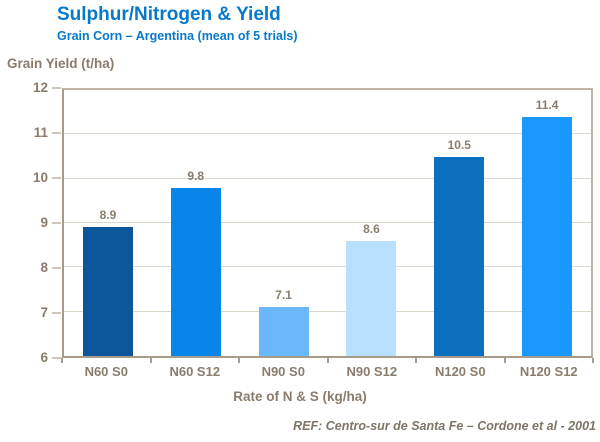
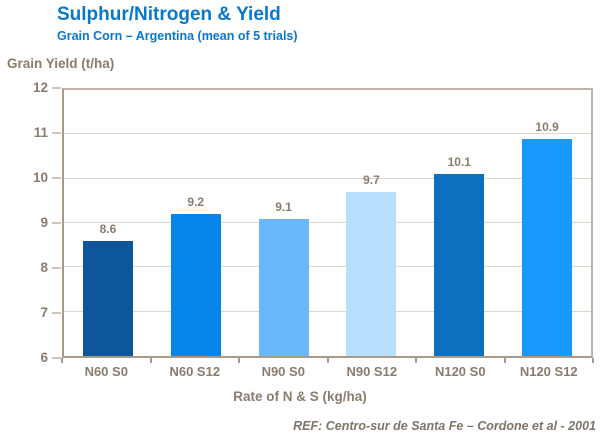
N60 S0: 8.9 -> 8.6
N60 S12: 9.8 -> 9.2
N90 S0: 7.1 -> 9.1
N90 S12: 8.6 -> 9.7
N120 S0: 10.5 -> 10.1
N120 S12: 11.4 -> 10.9
